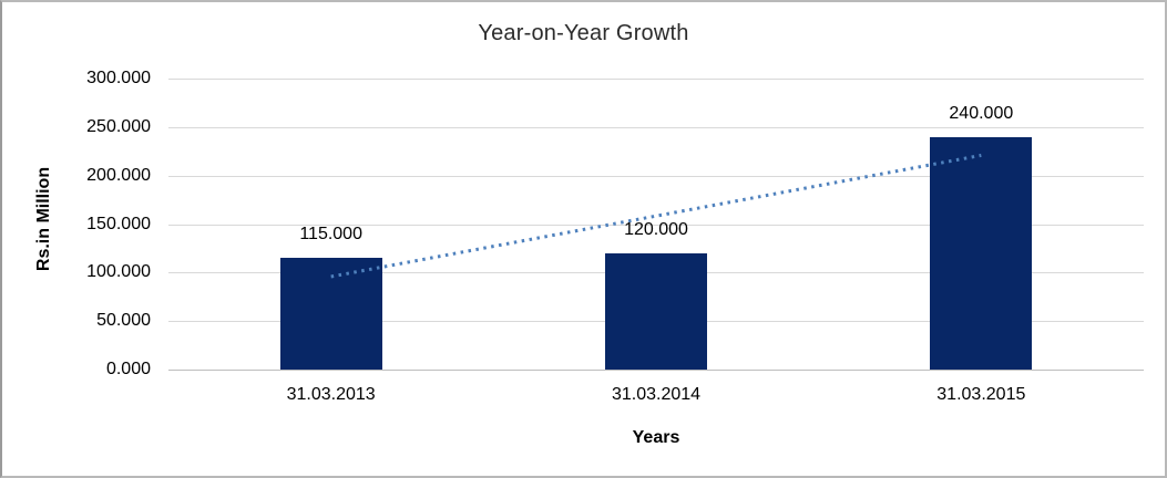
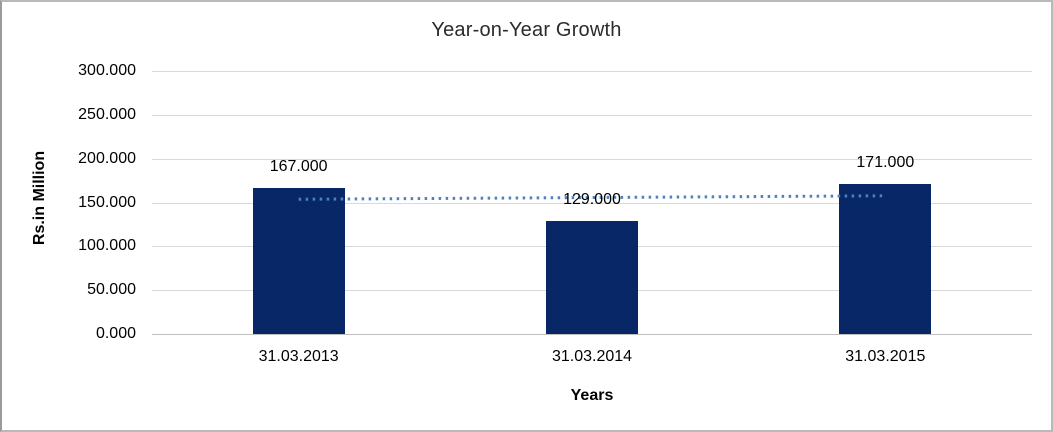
31.03.2013: 115.000 -> 167.000
31.03.2014: 120.000 -> 129.000
31.03.2015: 240.000 -> 171.000
